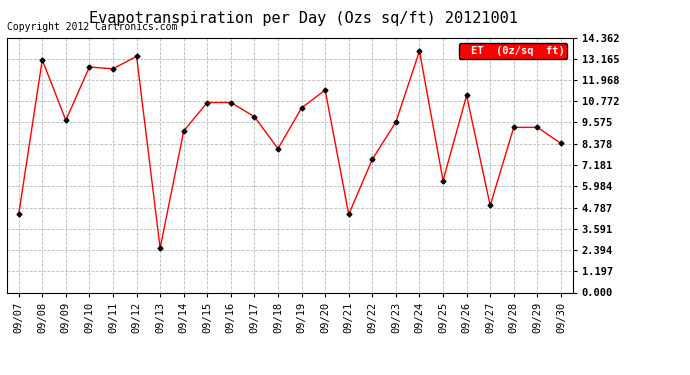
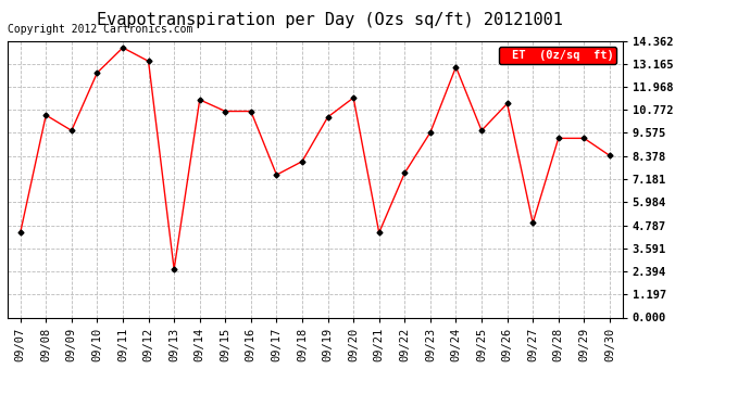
09/08: 13.1 -> 10.5
09/11: 12.6 -> 14.0
09/14: 9.1 -> 11.3
09/17: 9.9 -> 7.4
09/24: 13.6 -> 13.0
09/25: 6.3 -> 9.7
